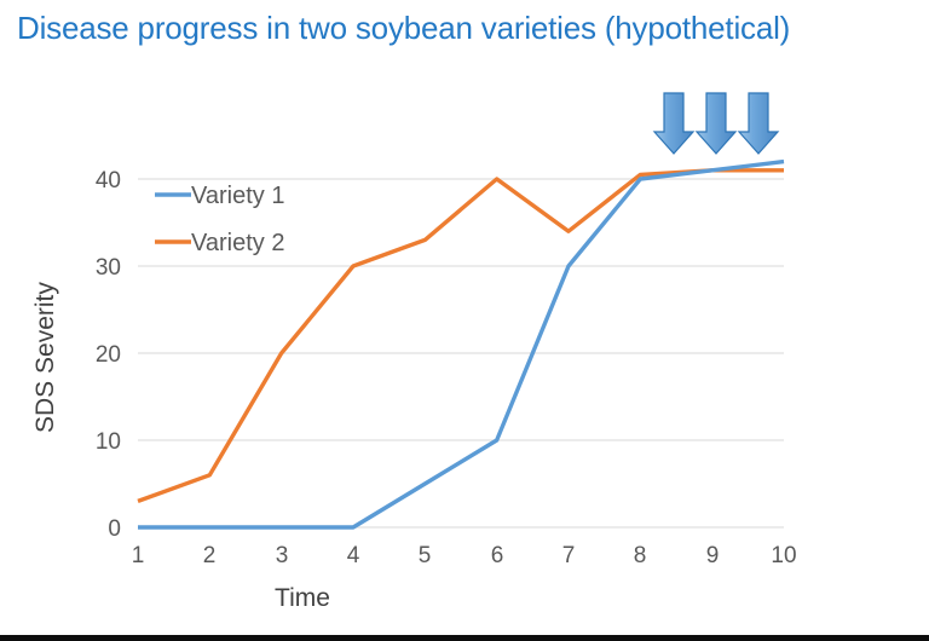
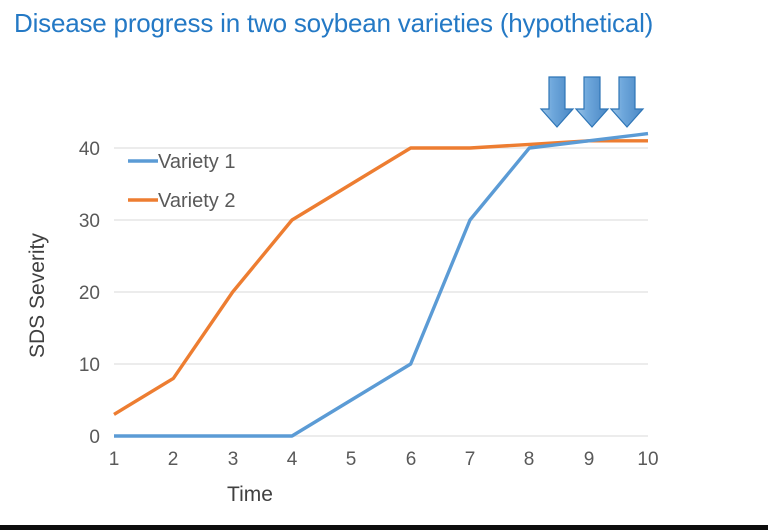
Variety 2/2: 6 -> 8
Variety 2/5: 33 -> 35
Variety 2/7: 34 -> 40
